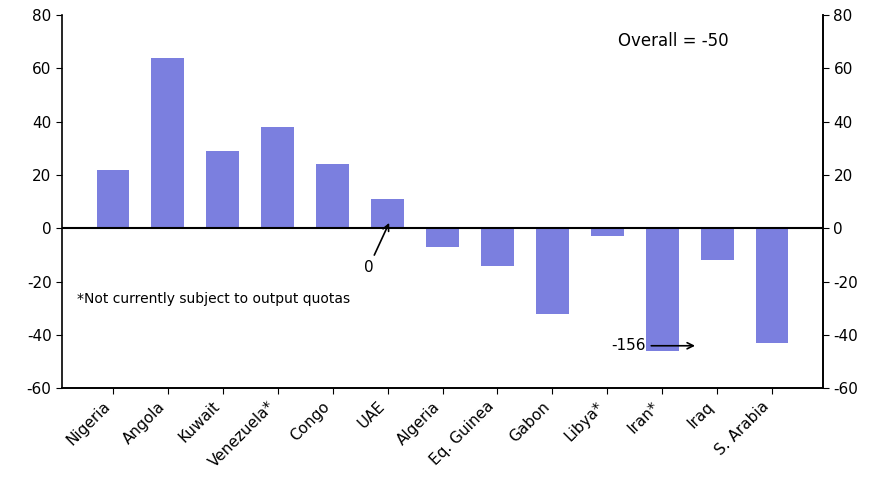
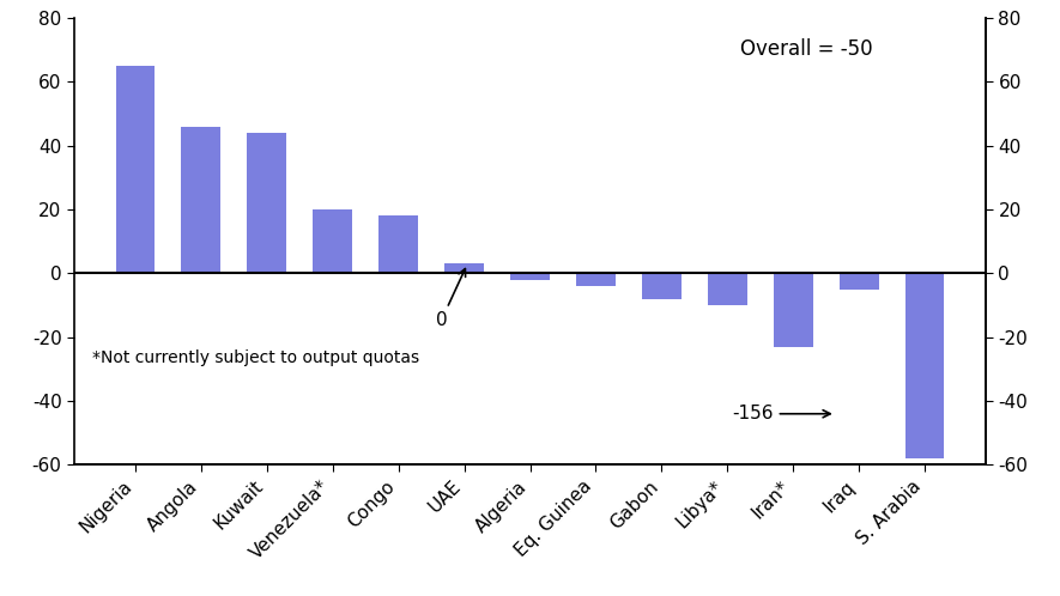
Nigeria: 22 -> 65
Angola: 64 -> 46
Kuwait: 29 -> 44
Venezuela*: 38 -> 20
Congo: 24 -> 18
UAE: 11 -> 3
Algeria: -7 -> -2
Eq. Guinea: -14 -> -4
Gabon: -32 -> -8
Libya*: -3 -> -10
Iran*: -46 -> -23
Iraq: -12 -> -5
S. Arabia: -43 -> -58
